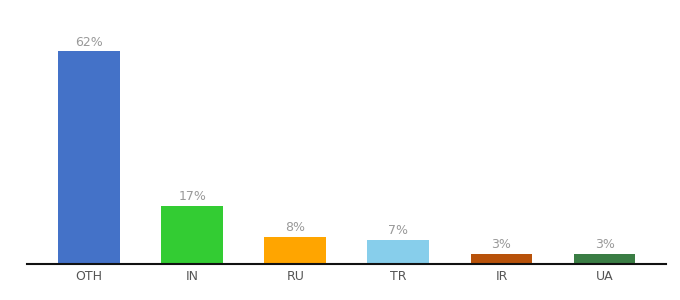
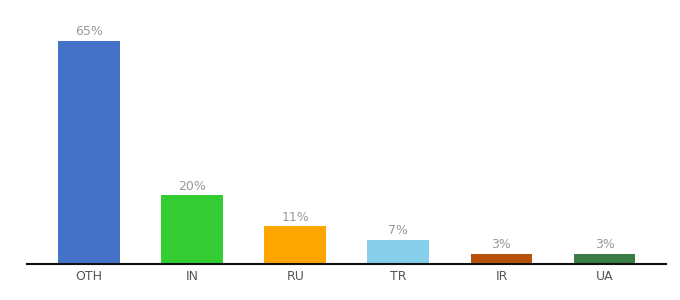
OTH: 62% -> 65%
IN: 17% -> 20%
RU: 8% -> 11%
